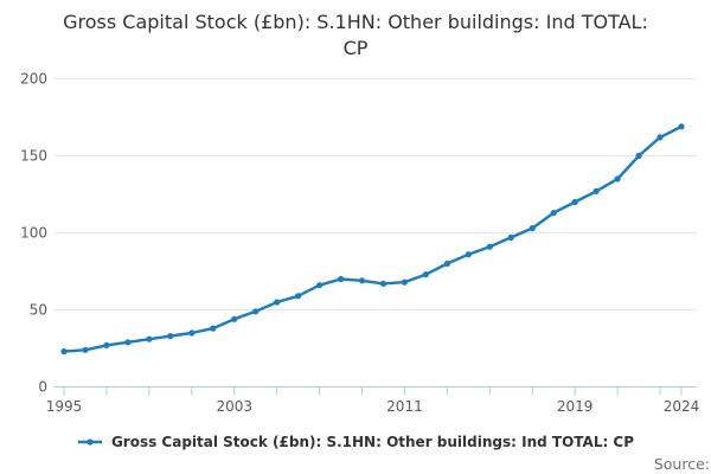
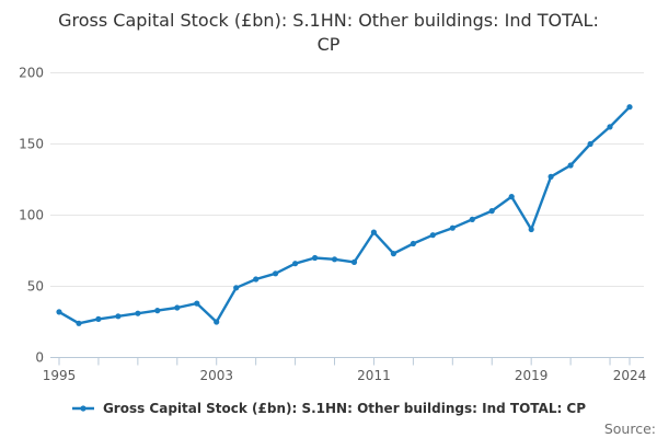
1995: 23 -> 32
2003: 44 -> 25
2011: 68 -> 88
2019: 120 -> 90
2024: 169 -> 176
